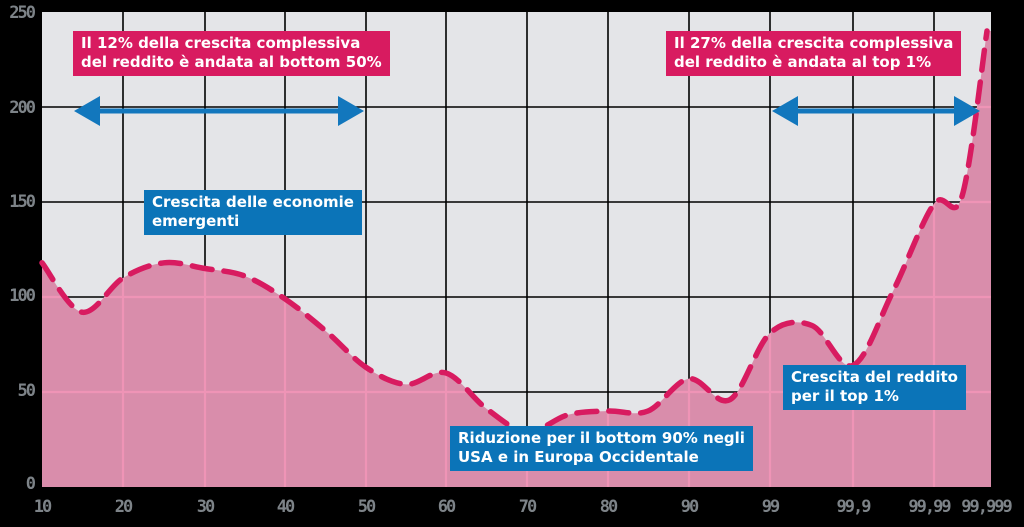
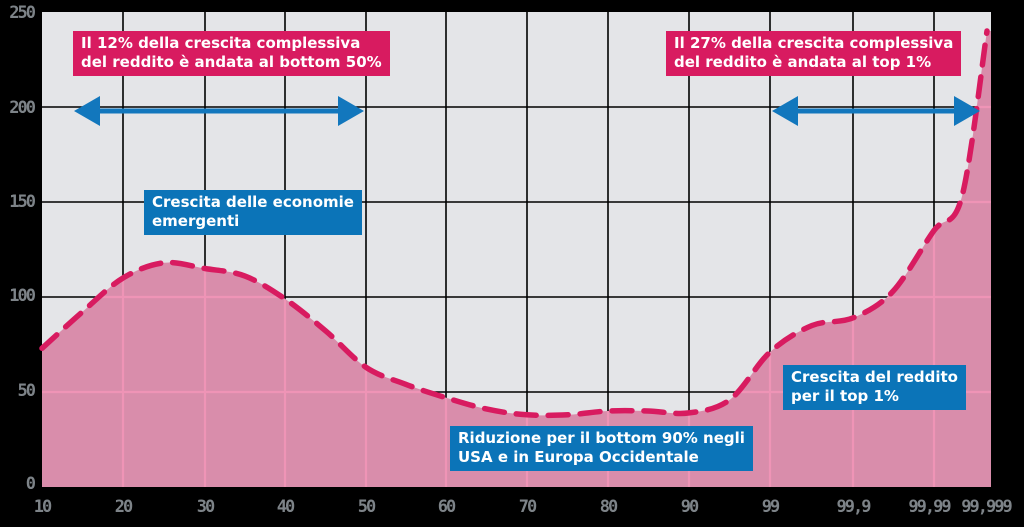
10: 118 -> 73
60: 60 -> 47
70: 29 -> 38
90: 57 -> 39
99: 81 -> 71
99,9: 64 -> 89
99,99: 149 -> 135
